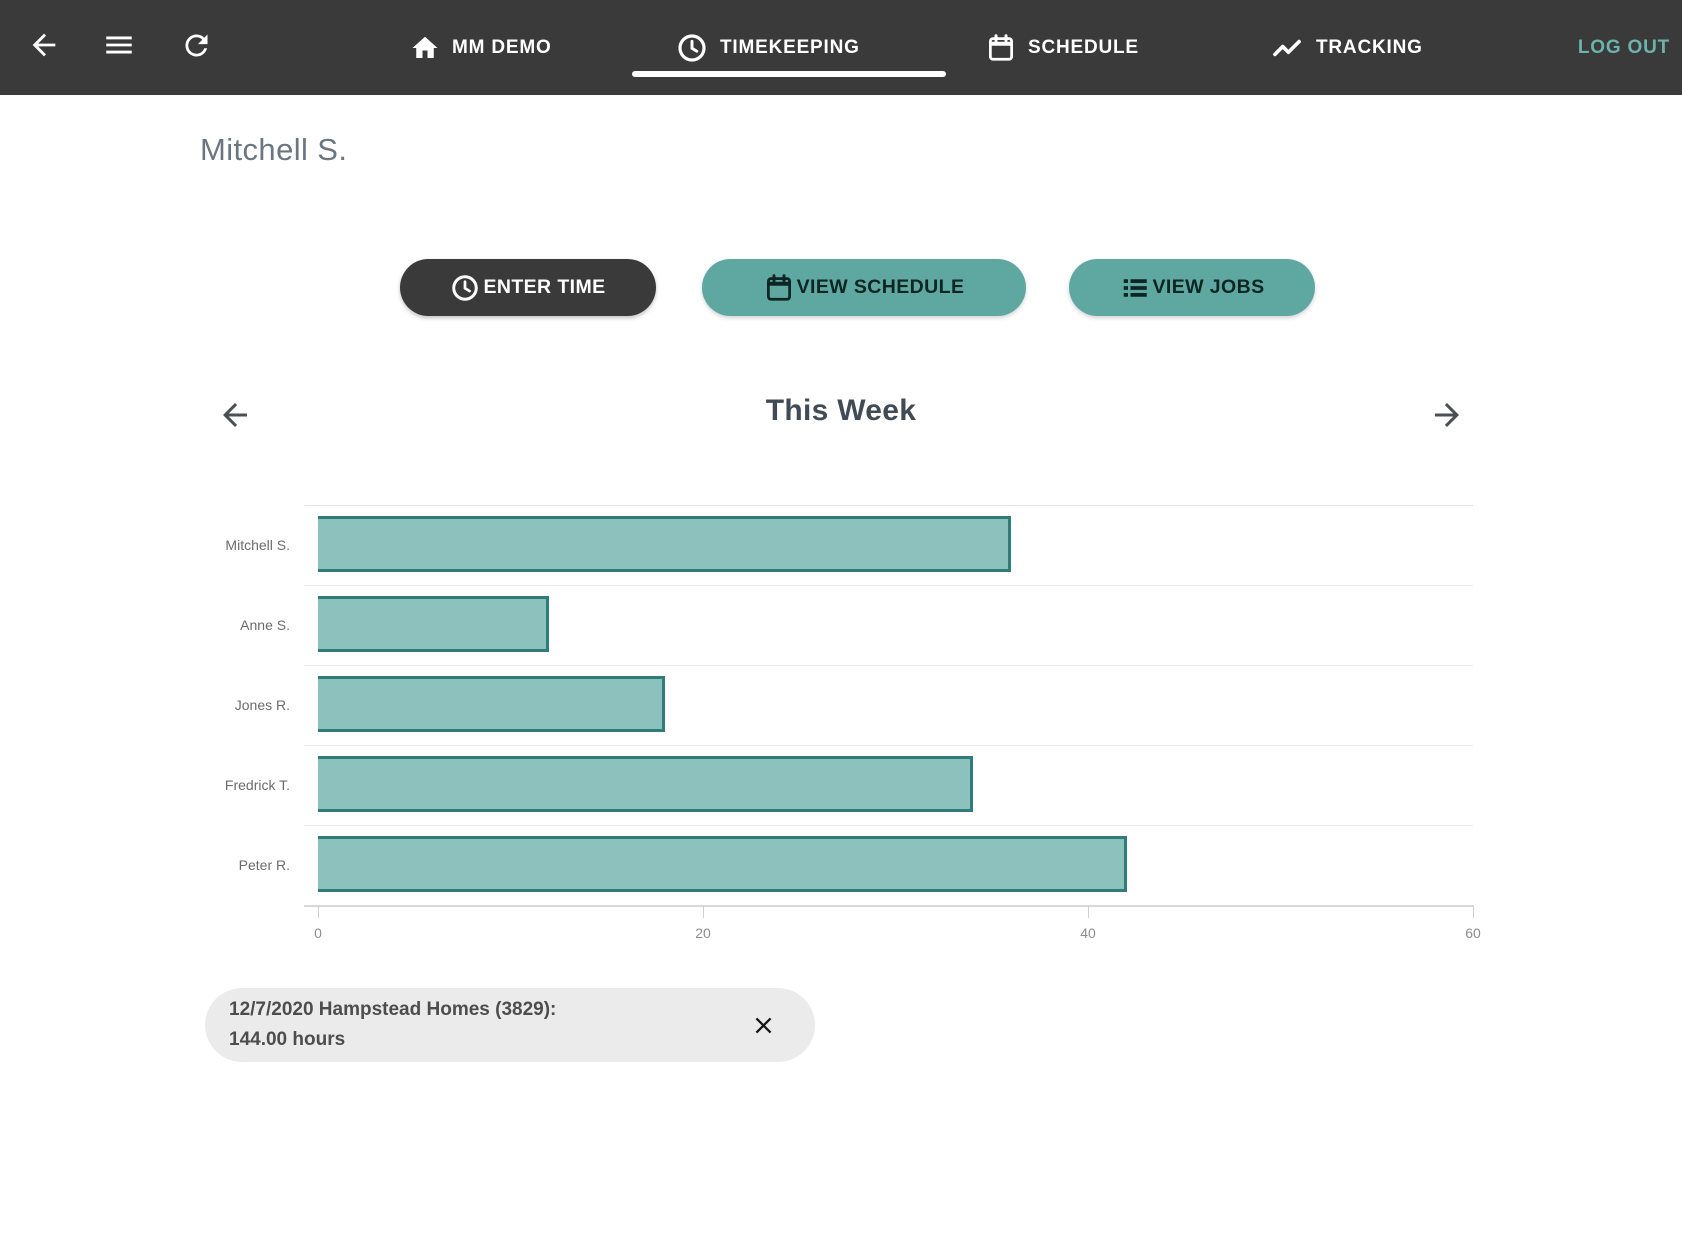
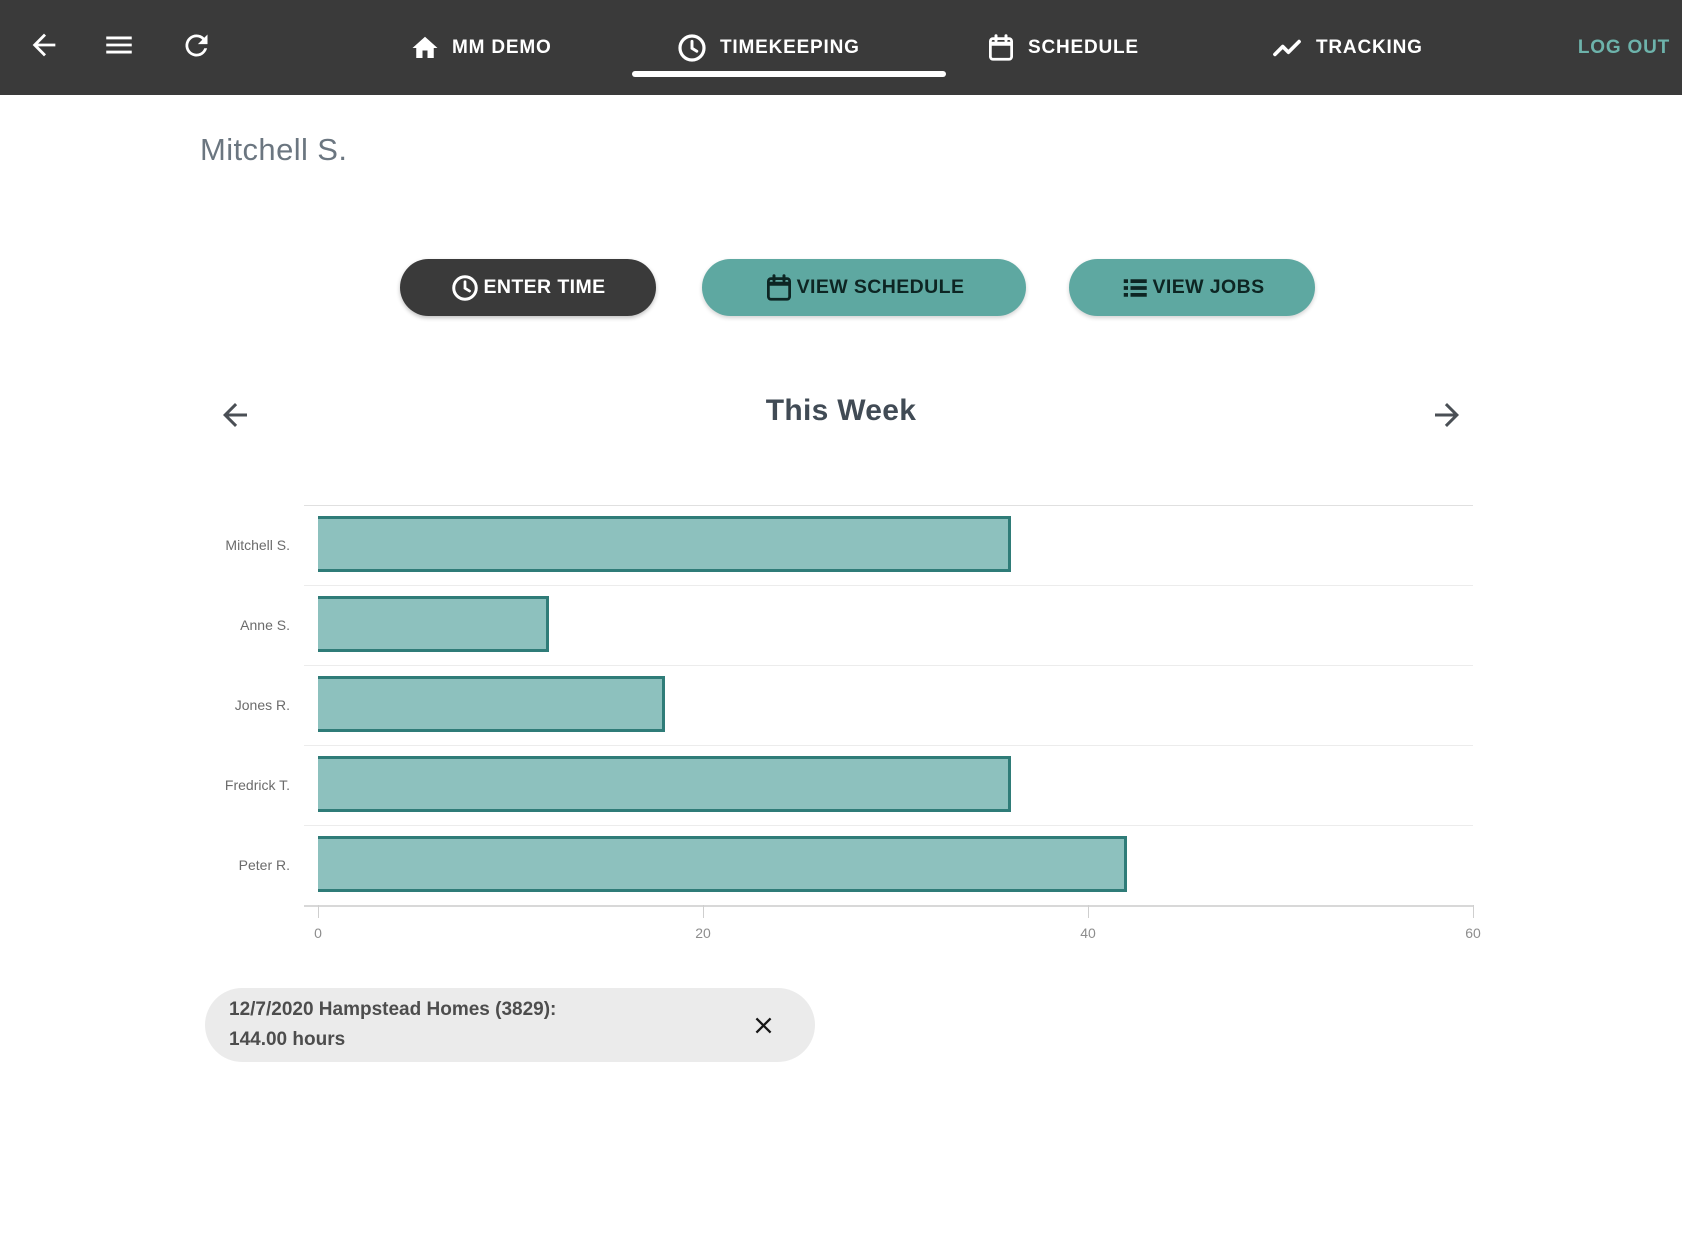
Fredrick T.: 34 -> 36
